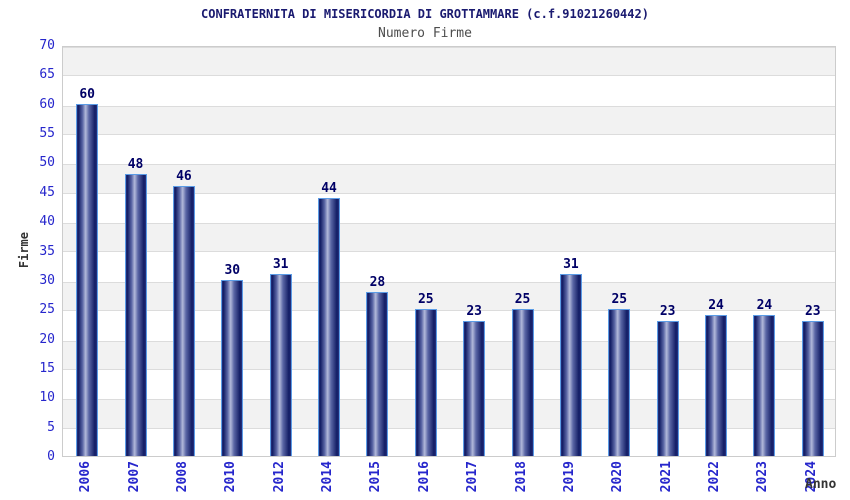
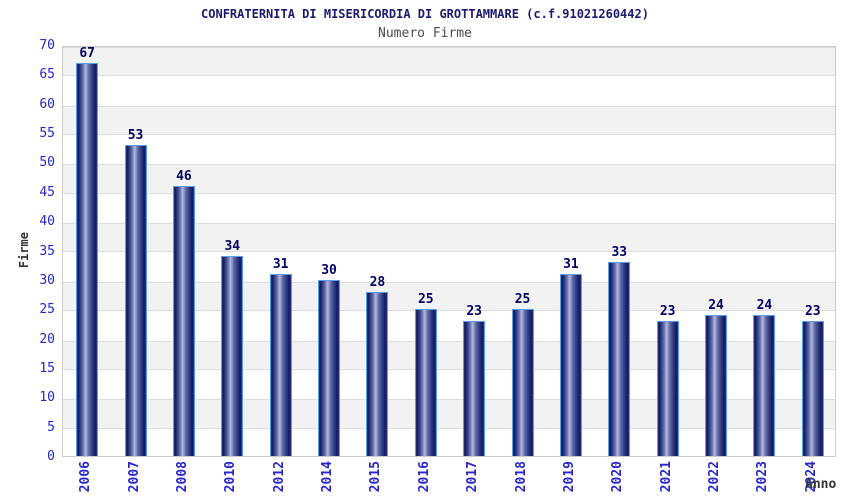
2006: 60 -> 67
2007: 48 -> 53
2010: 30 -> 34
2014: 44 -> 30
2020: 25 -> 33
